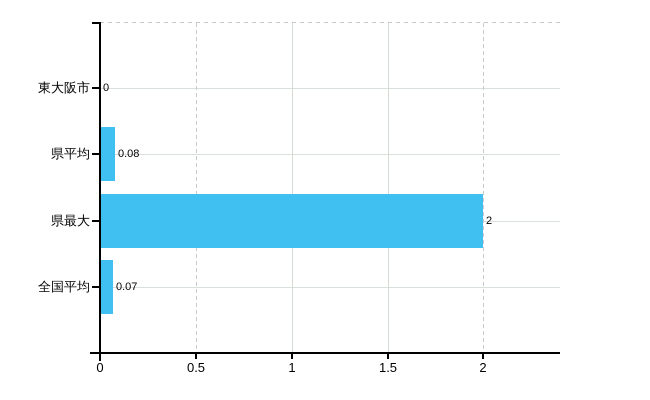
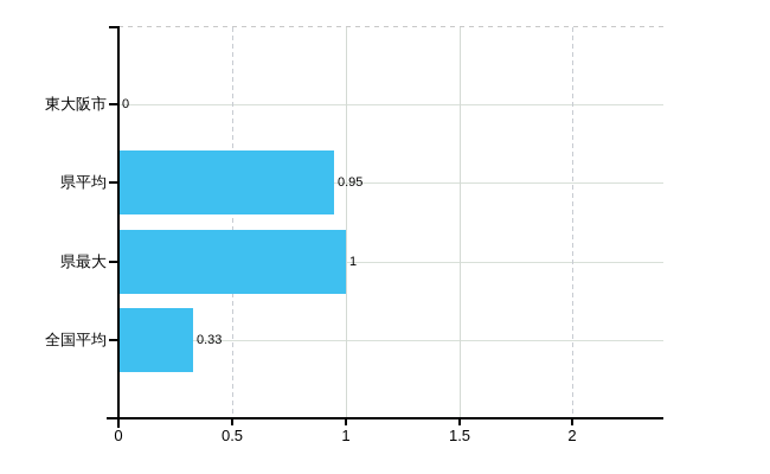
県平均: 0.08 -> 0.95
県最大: 2 -> 1
全国平均: 0.07 -> 0.33
